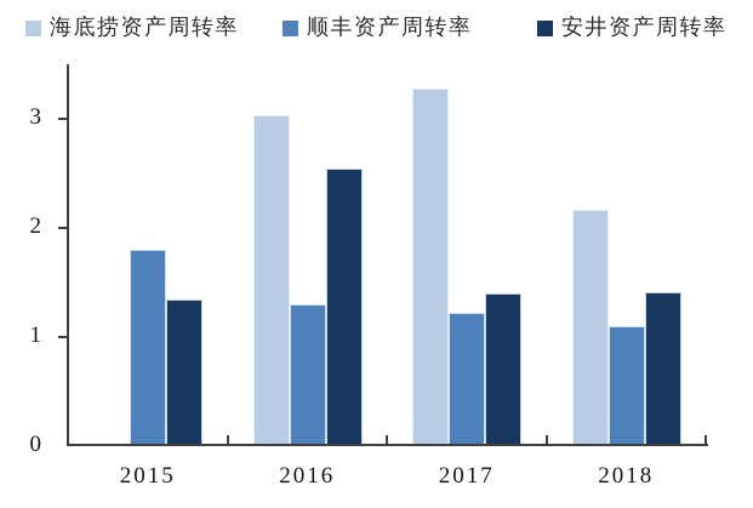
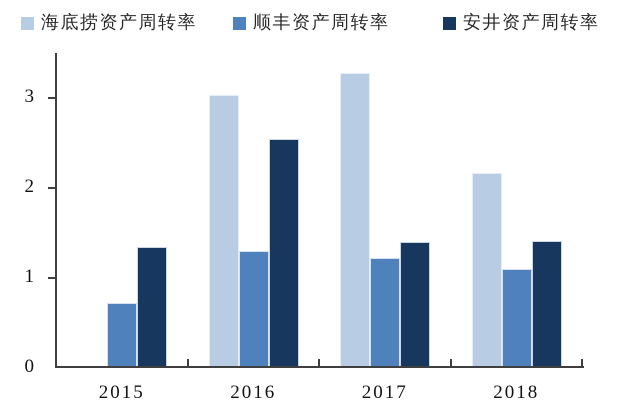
顺丰资产周转率/2015: 1.8 -> 0.7
